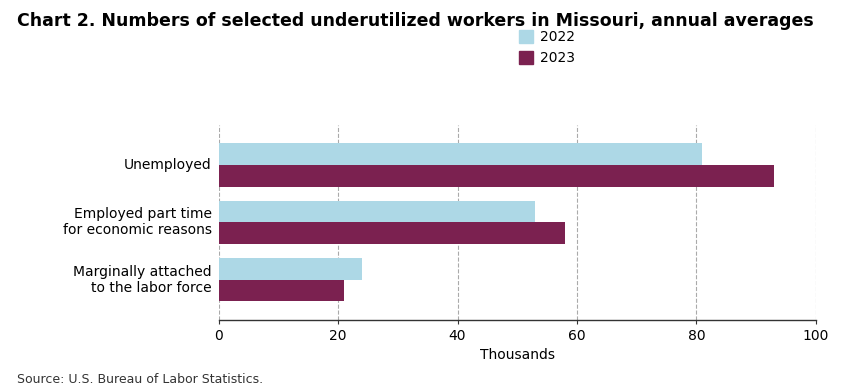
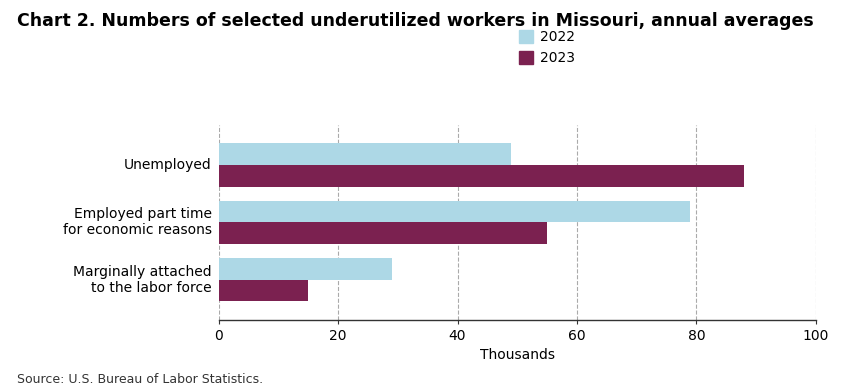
2022/Unemployed: 81 -> 49
2023/Unemployed: 93 -> 88
2022/Employed part time for economic reasons: 53 -> 79
2023/Employed part time for economic reasons: 58 -> 55
2022/Marginally attached to the labor force: 24 -> 29
2023/Marginally attached to the labor force: 21 -> 15
